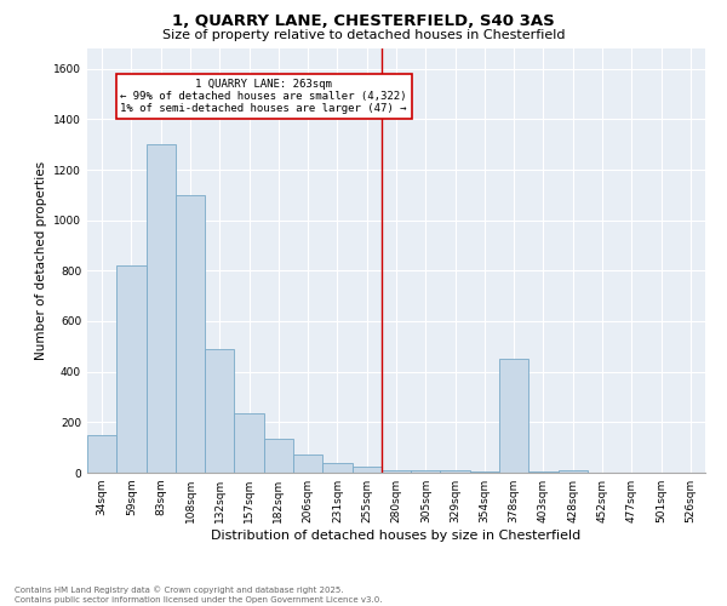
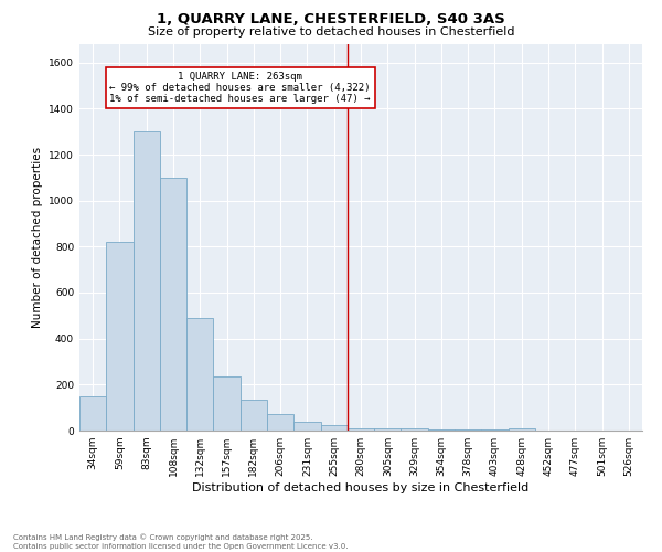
378sqm: 450 -> 5
